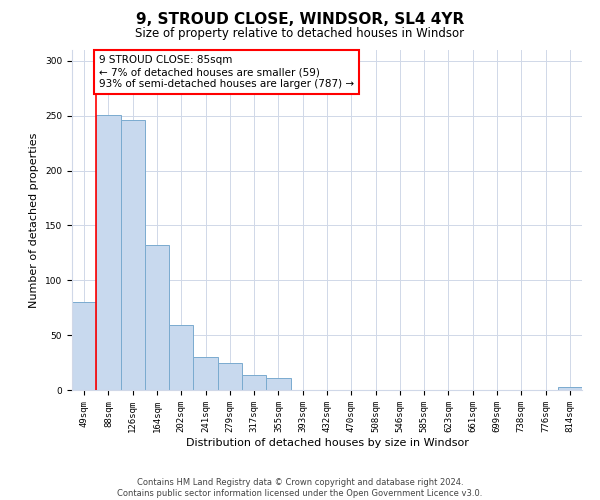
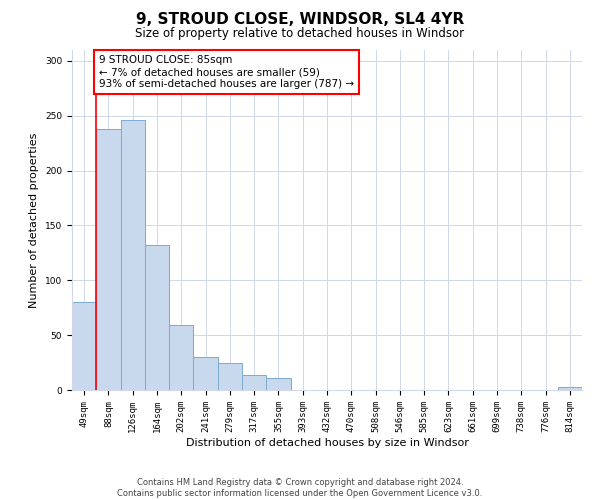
88sqm: 251 -> 238
